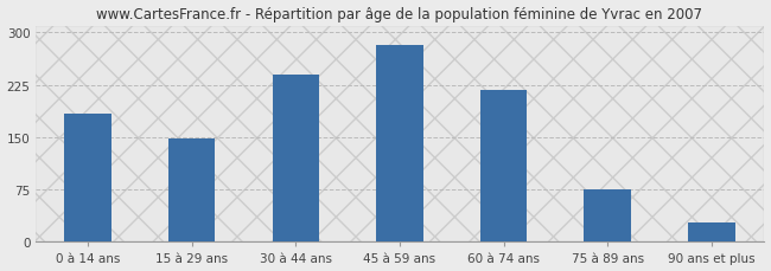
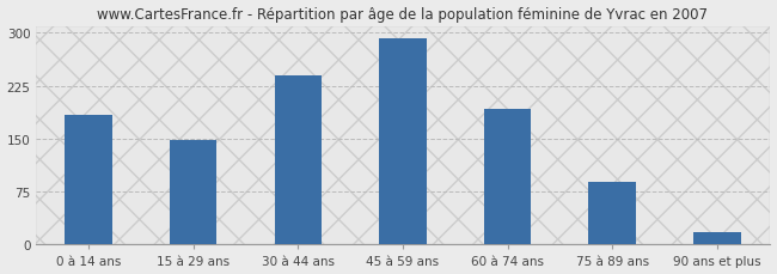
45 à 59 ans: 282 -> 292
60 à 74 ans: 218 -> 193
75 à 89 ans: 76 -> 88
90 ans et plus: 28 -> 18
